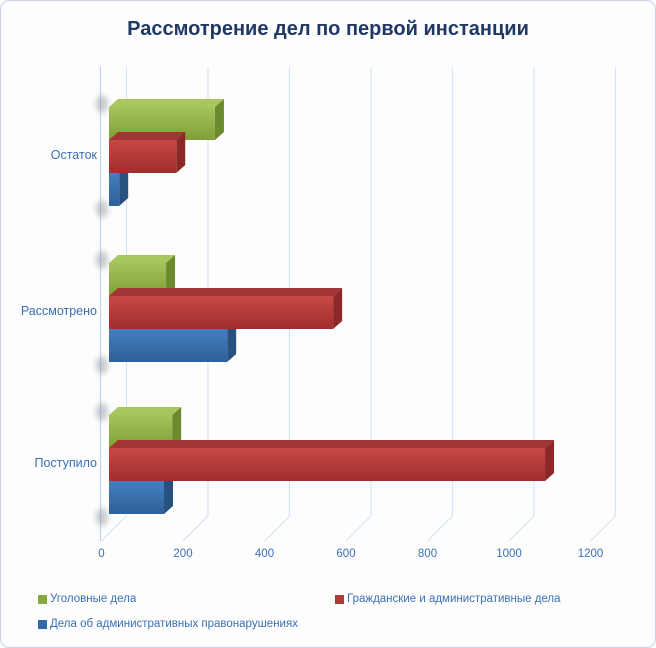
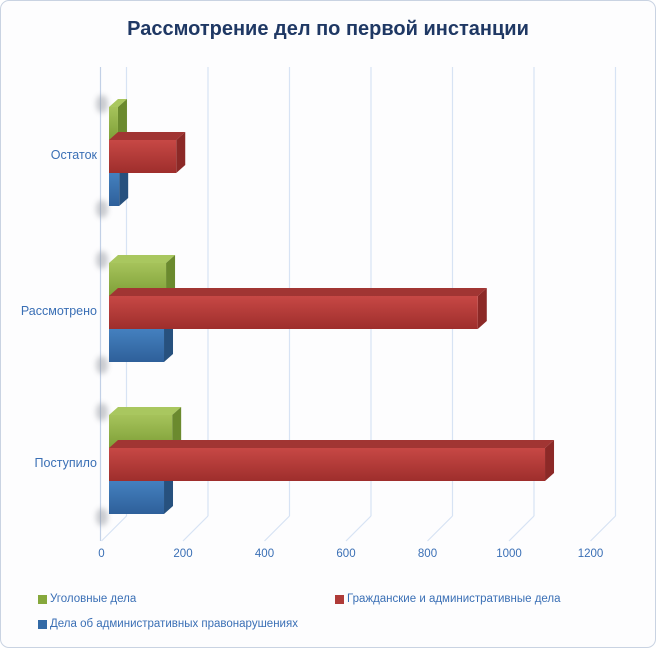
Уголовные дела/Остаток: 260 -> 20
Гражданские и административные дела/Рассмотрено: 550 -> 900
Дела об административных правонарушениях/Рассмотрено: 290 -> 140
